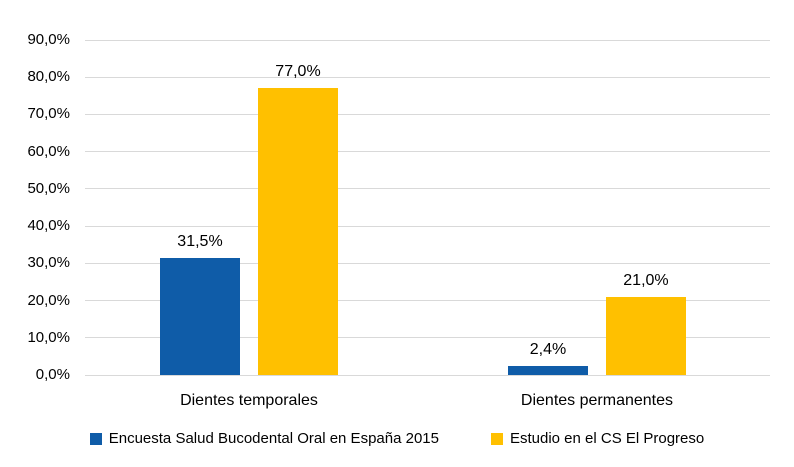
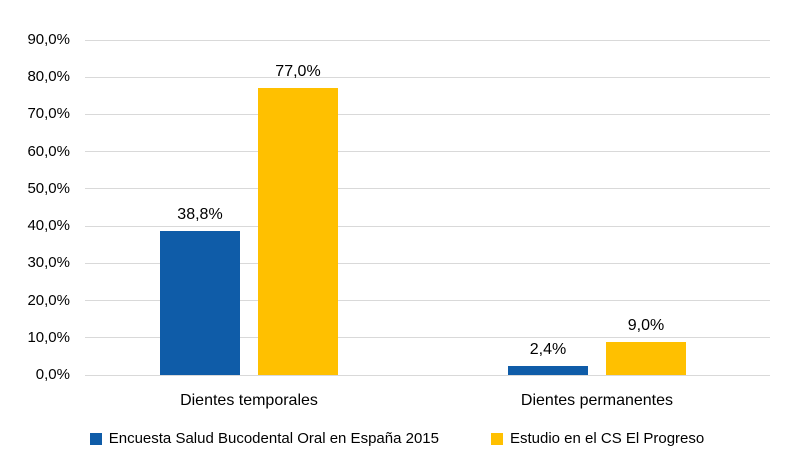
Encuesta Salud Bucodental Oral en España 2015/Dientes temporales: 31,5% -> 38,8%
Estudio en el CS El Progreso/Dientes permanentes: 21,0% -> 9,0%
